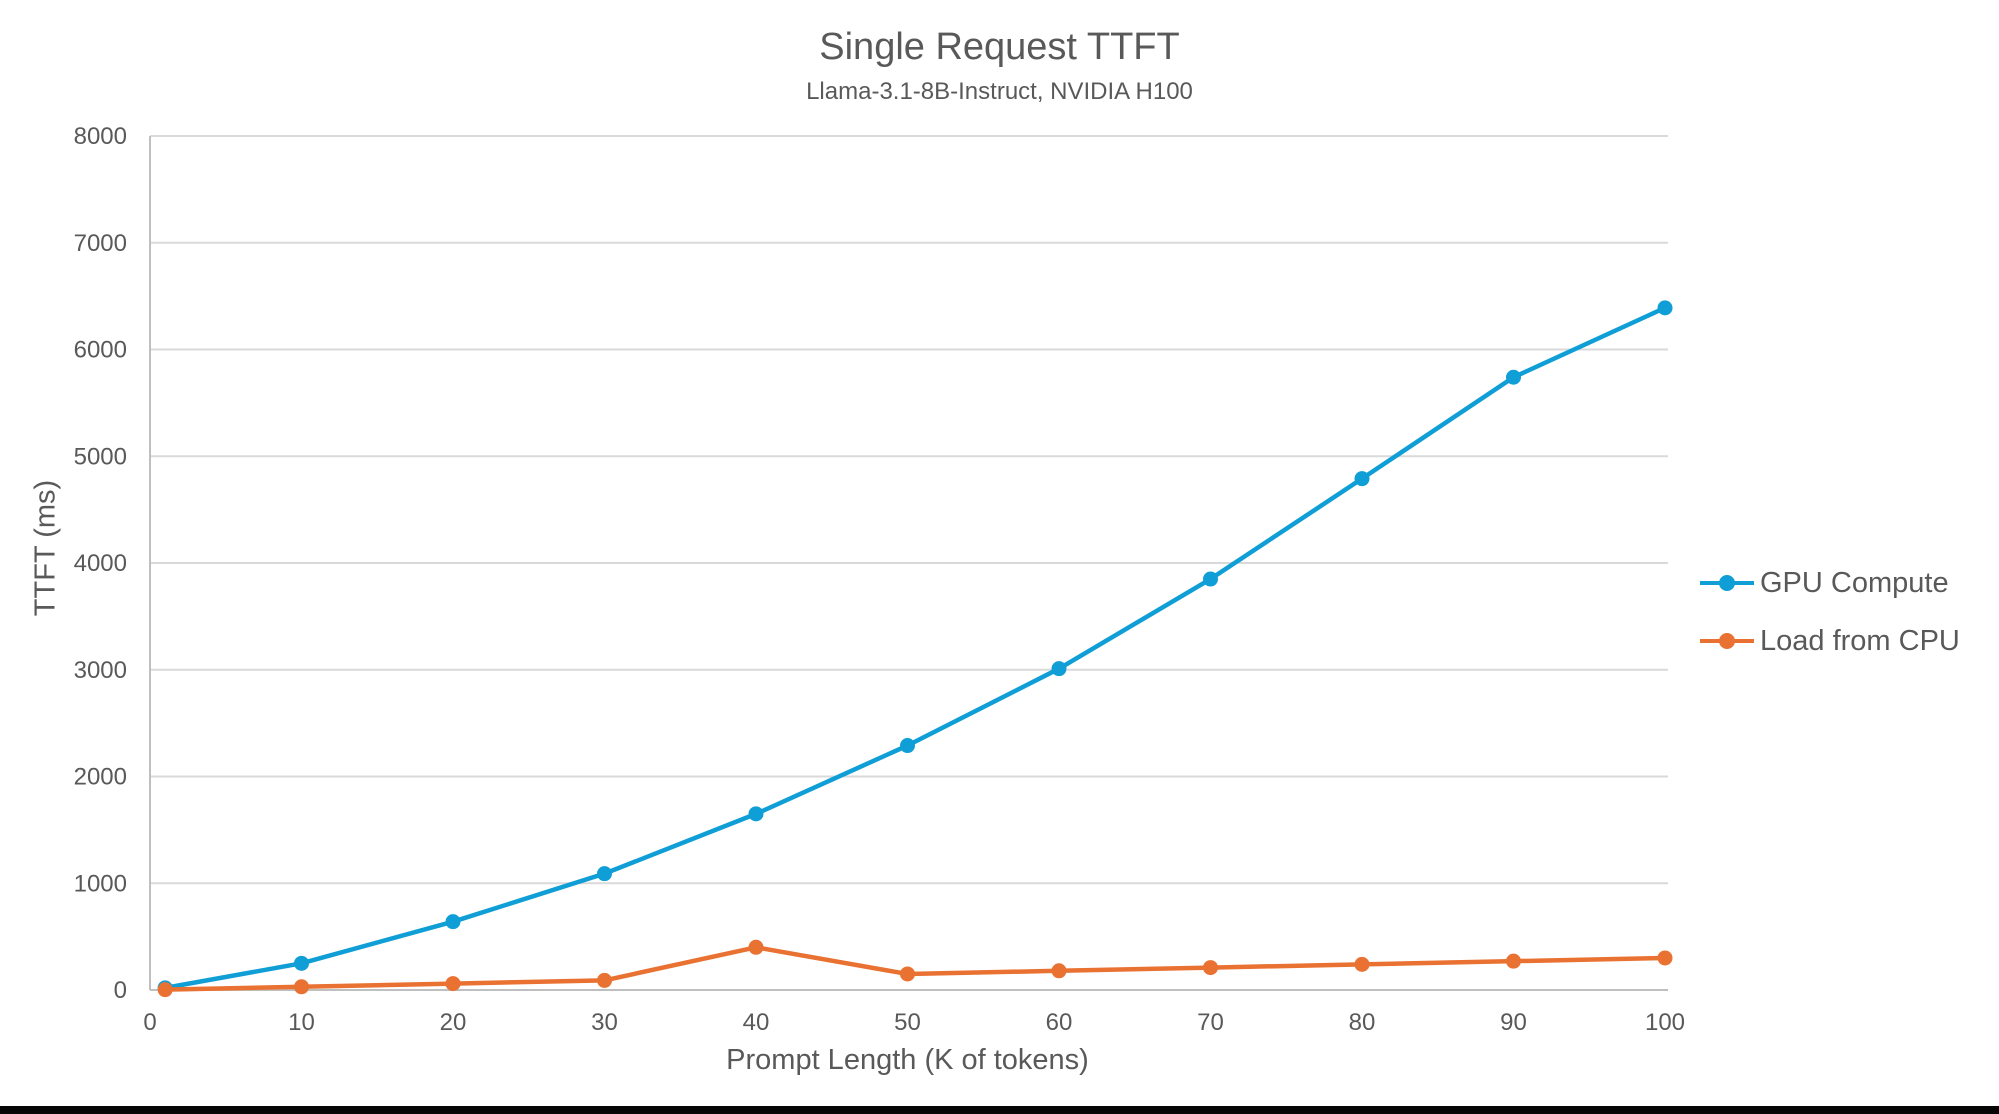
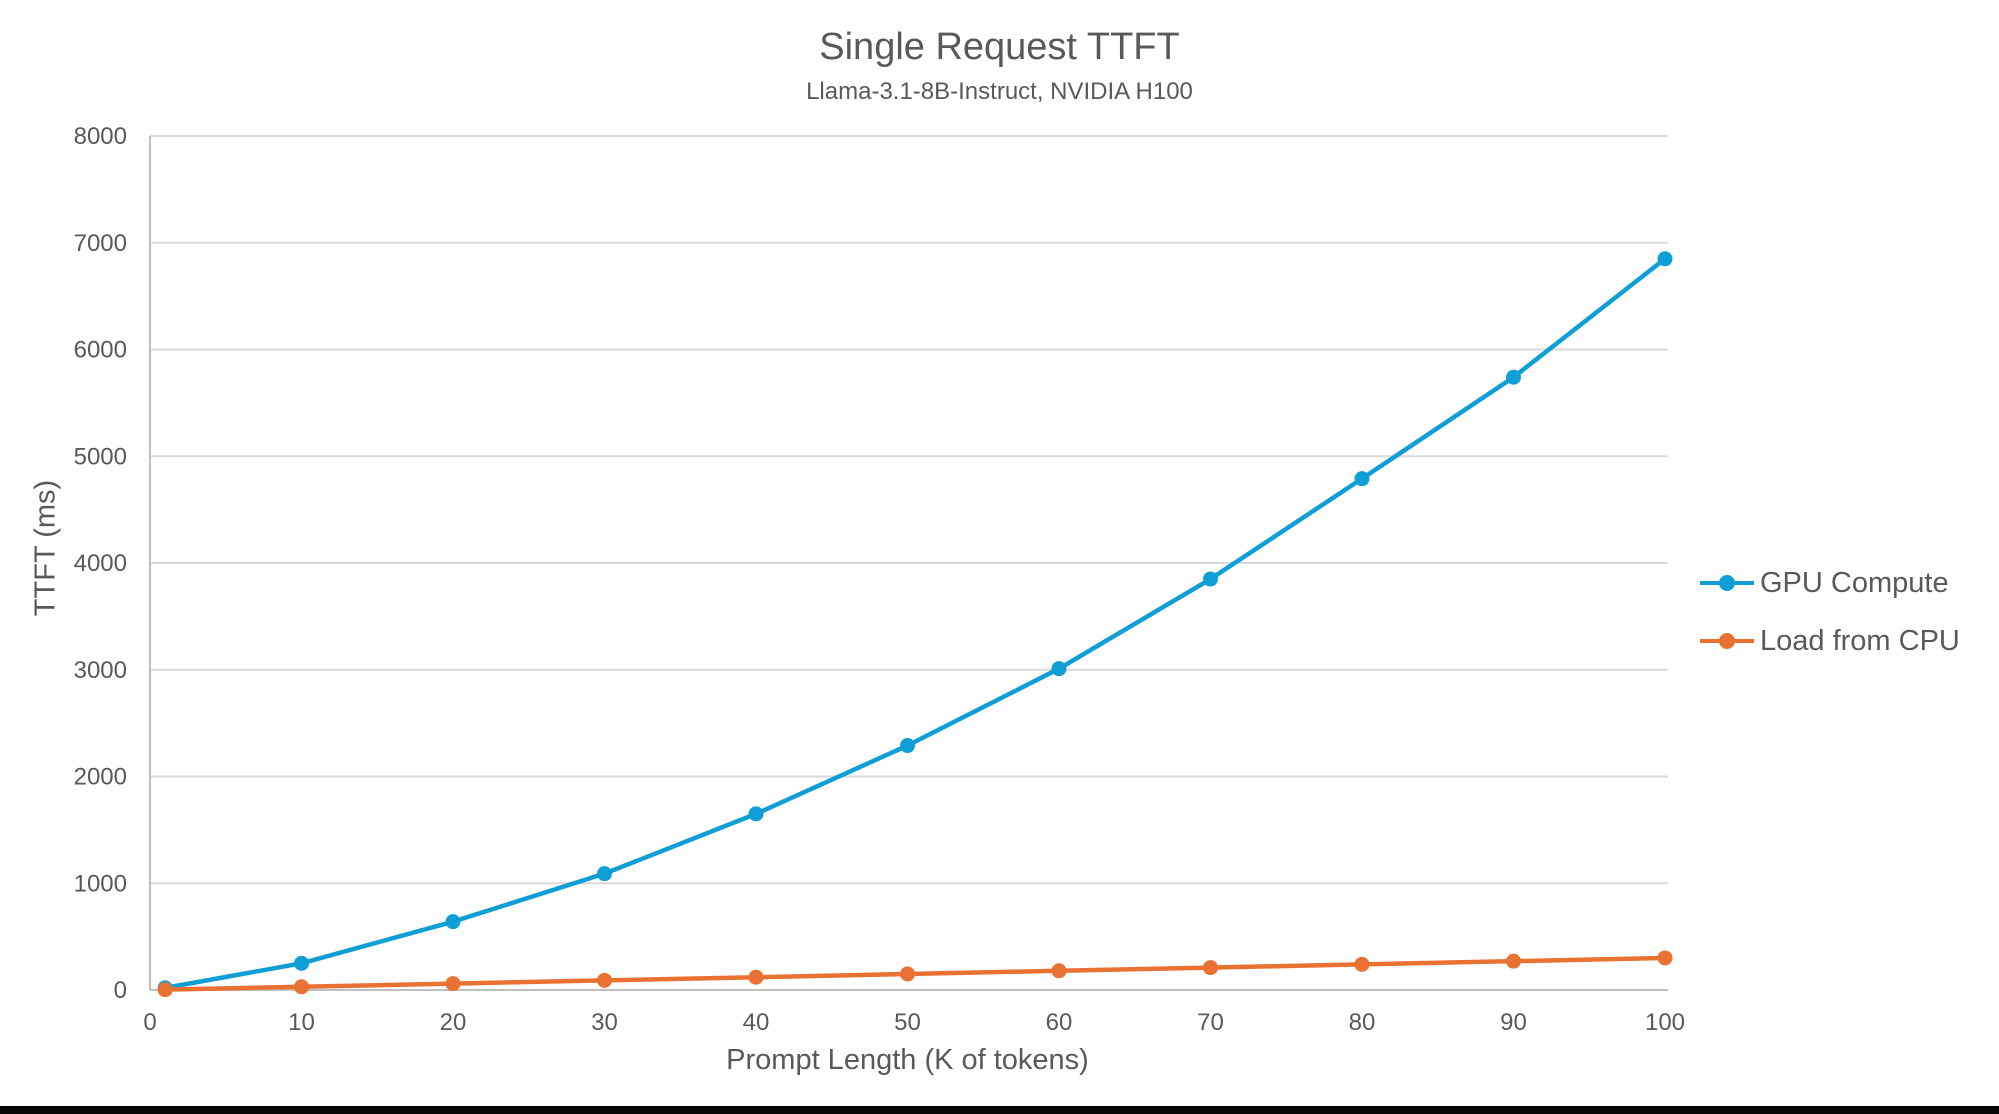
Load from CPU/40: 400 -> 120
GPU Compute/100: 6390 -> 6850
